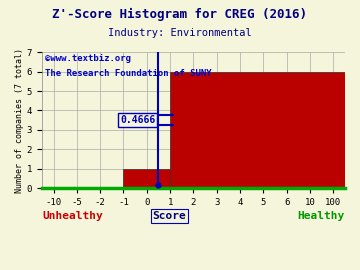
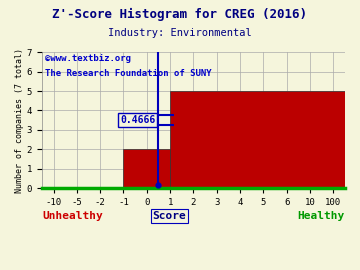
0: 1 -> 2
5: 6 -> 5
